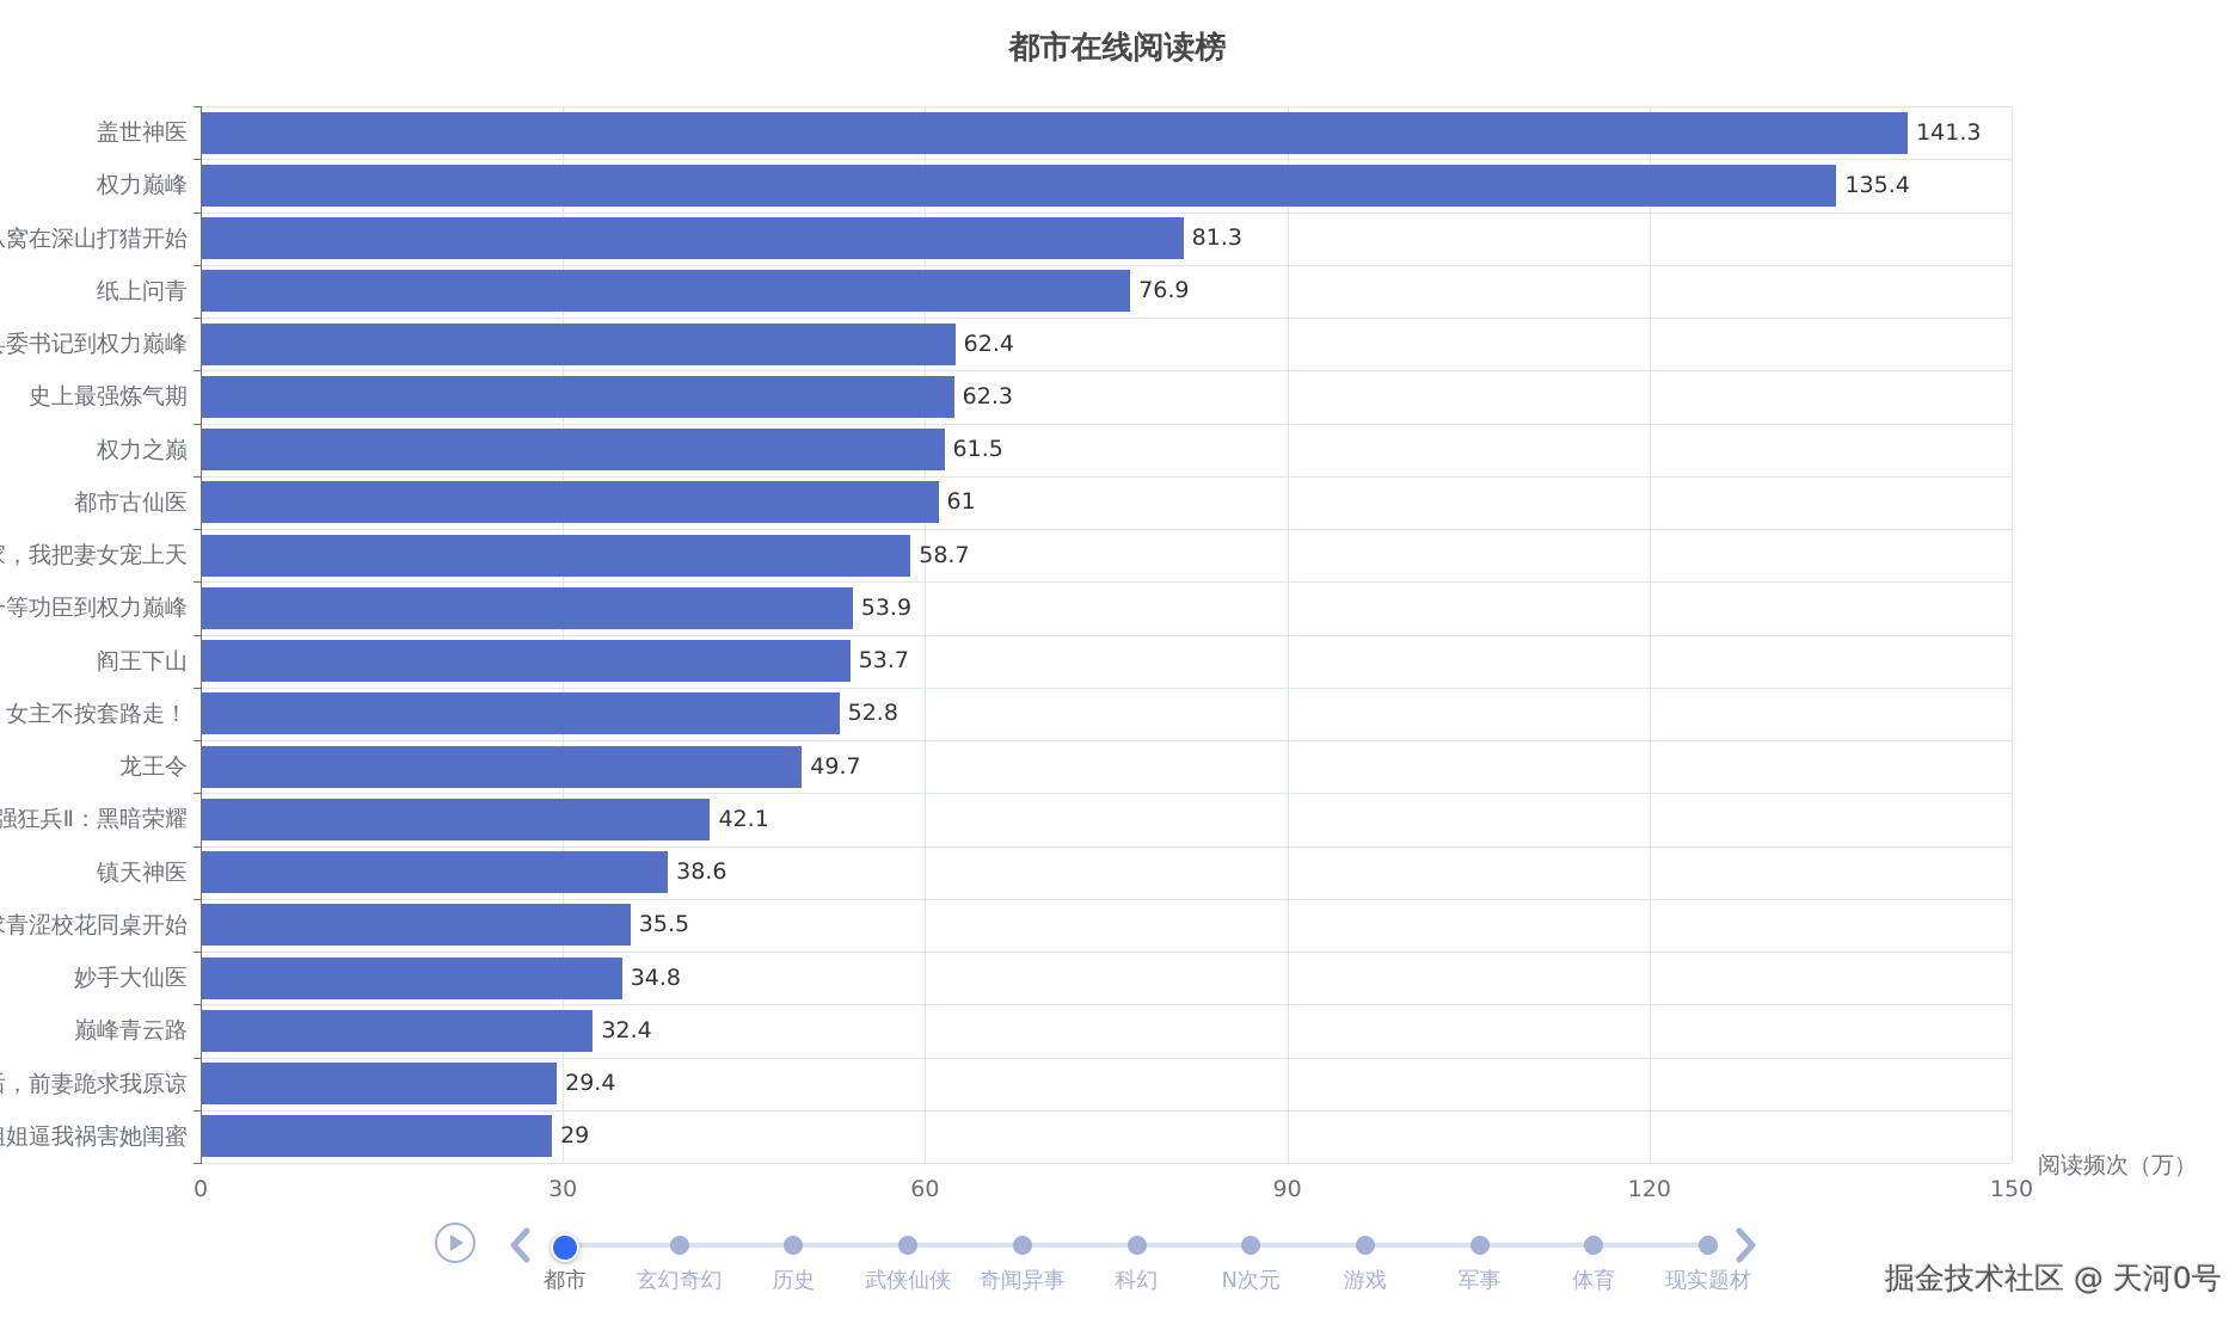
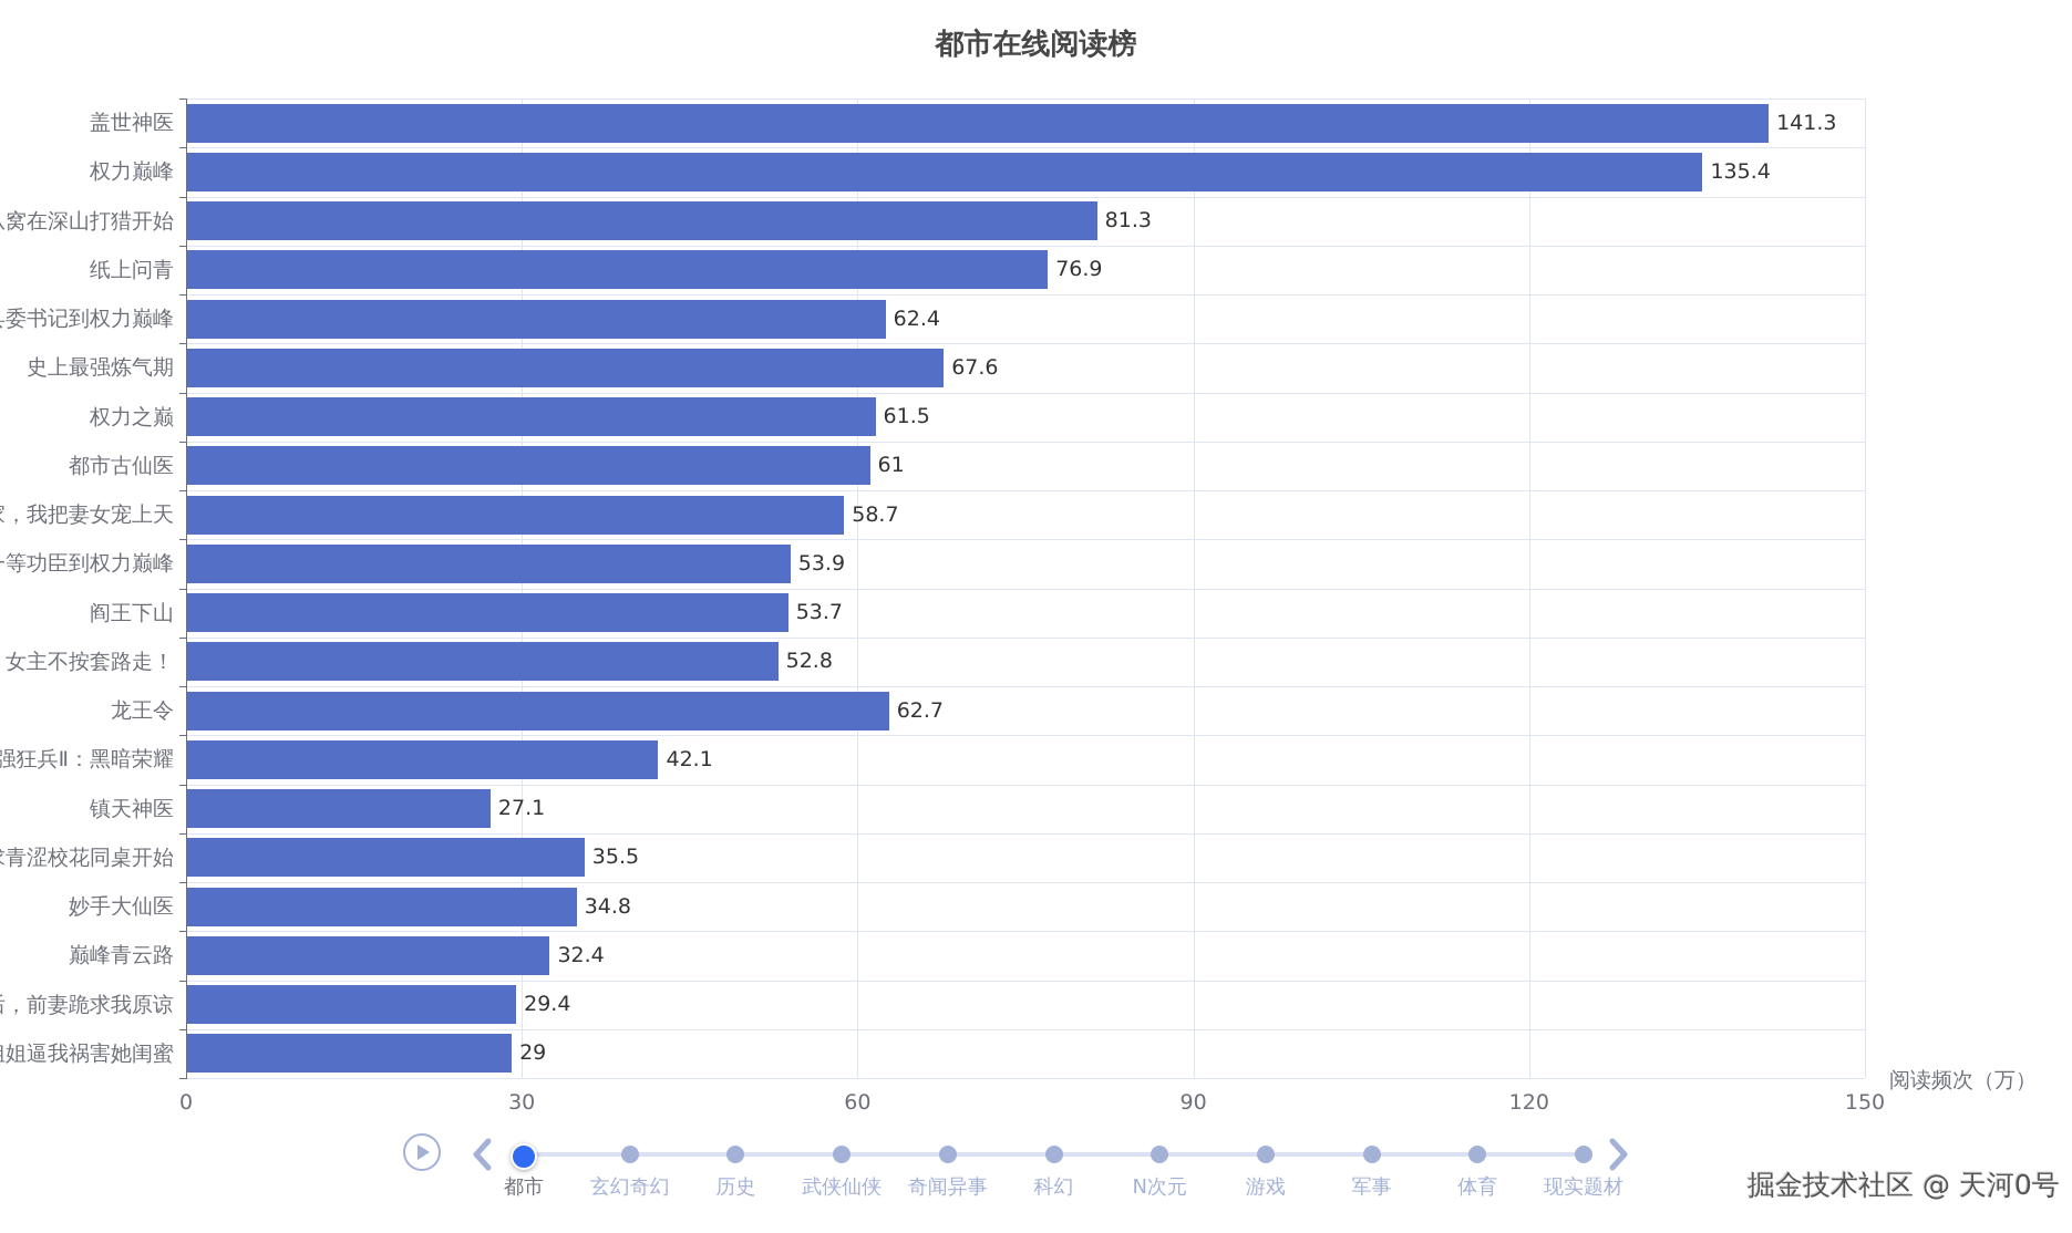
史上最强炼气期: 62.3 -> 67.6
龙王令: 49.7 -> 62.7
镇天神医: 38.6 -> 27.1
